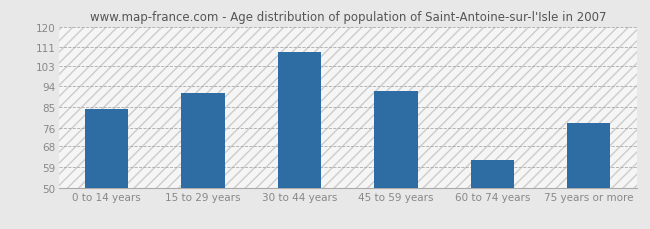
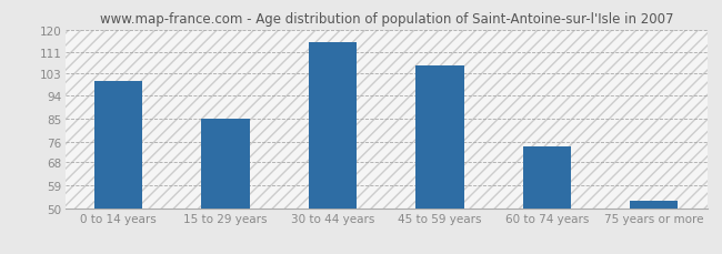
0 to 14 years: 84 -> 100
15 to 29 years: 91 -> 85
30 to 44 years: 109 -> 115
45 to 59 years: 92 -> 106
60 to 74 years: 62 -> 74
75 years or more: 78 -> 53
